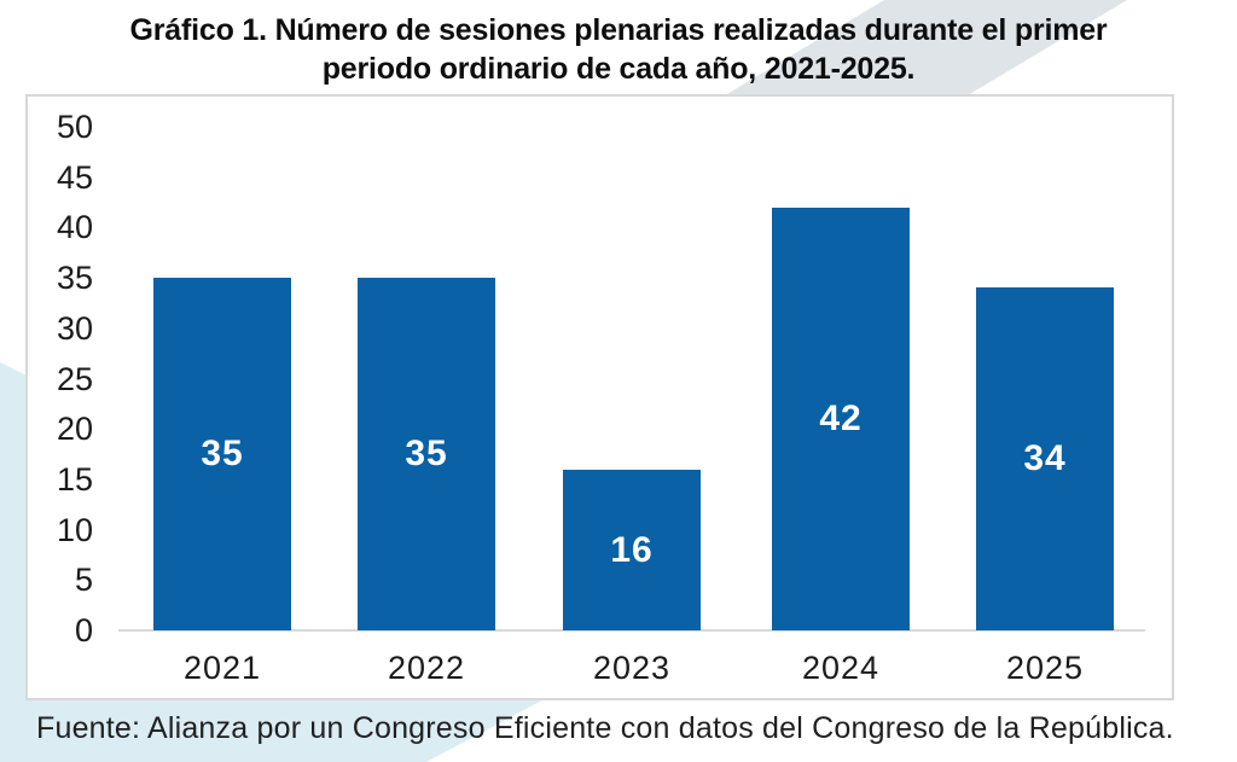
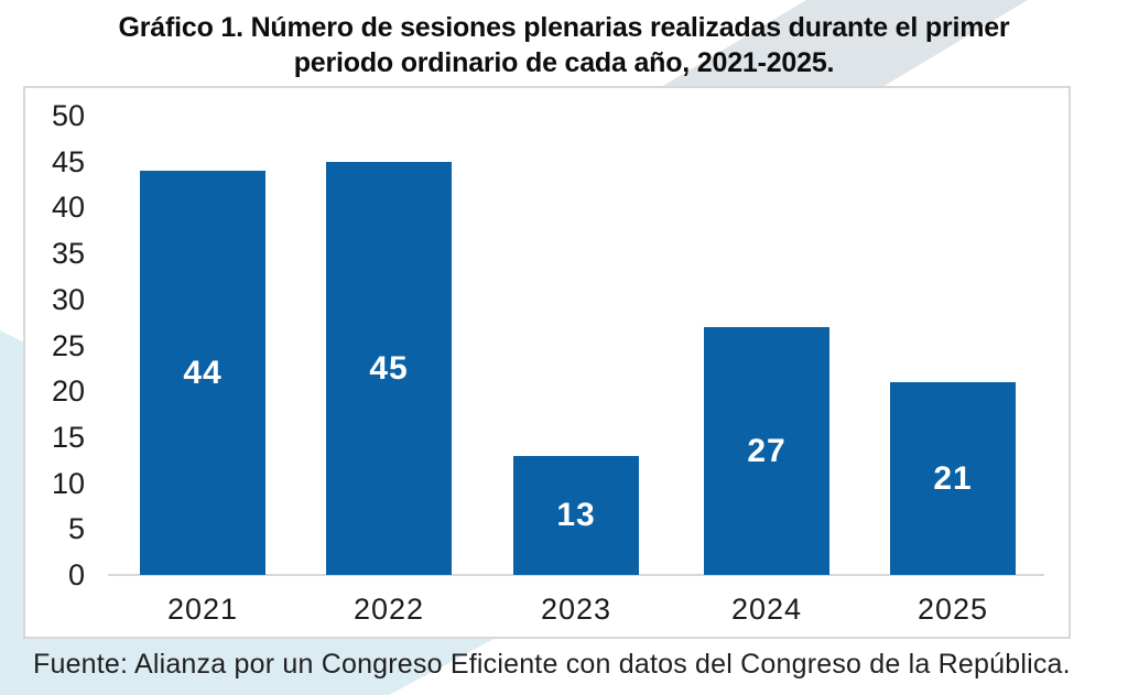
2021: 35 -> 44
2022: 35 -> 45
2023: 16 -> 13
2024: 42 -> 27
2025: 34 -> 21
